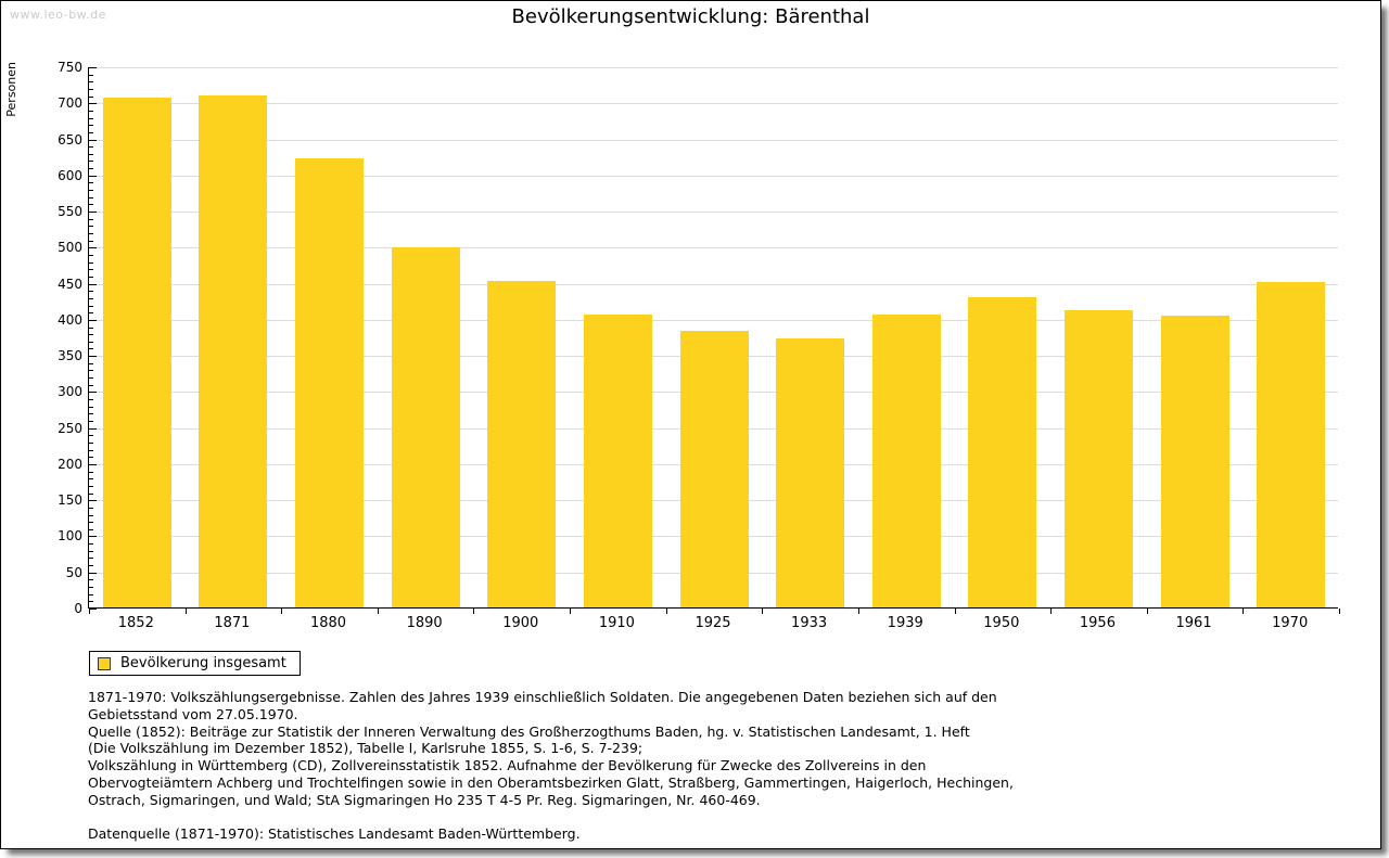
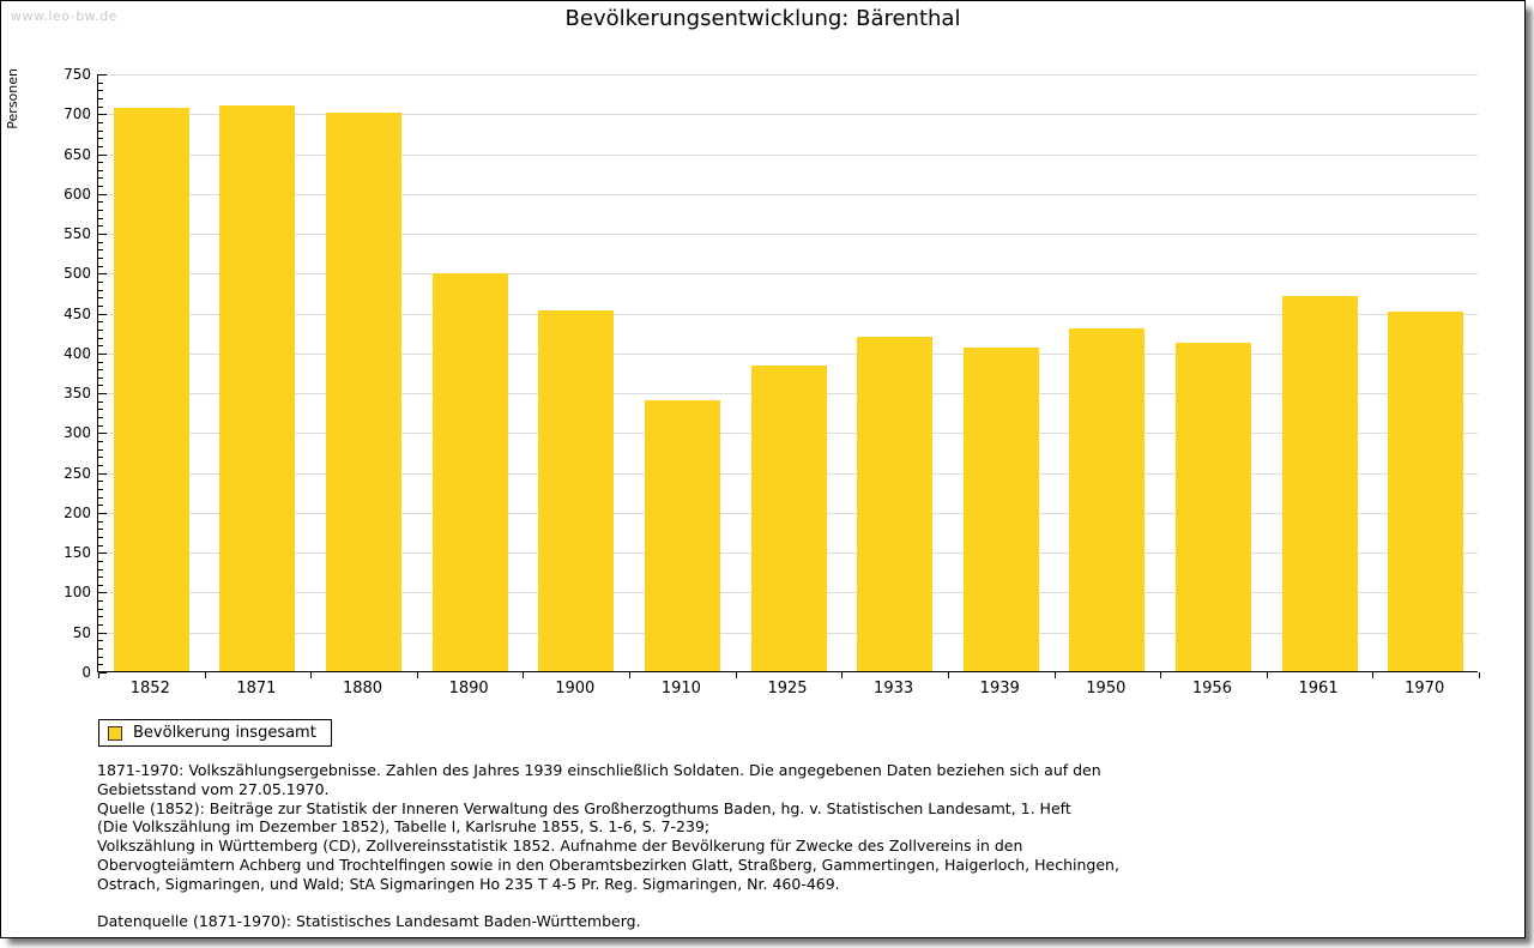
1880: 620 -> 700
1910: 410 -> 340
1933: 370 -> 420
1961: 400 -> 470
